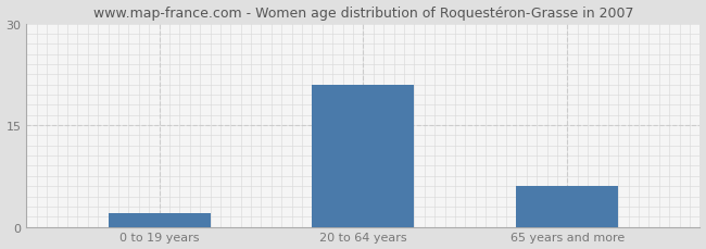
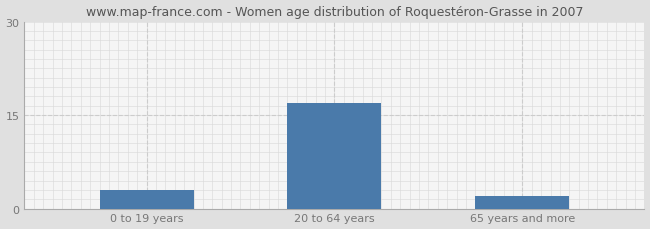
0 to 19 years: 2 -> 3
20 to 64 years: 21 -> 17
65 years and more: 6 -> 2
